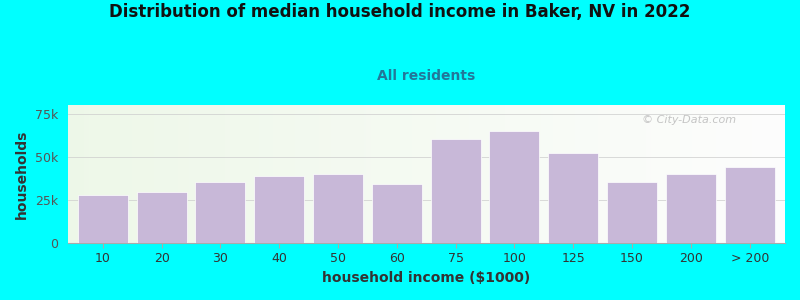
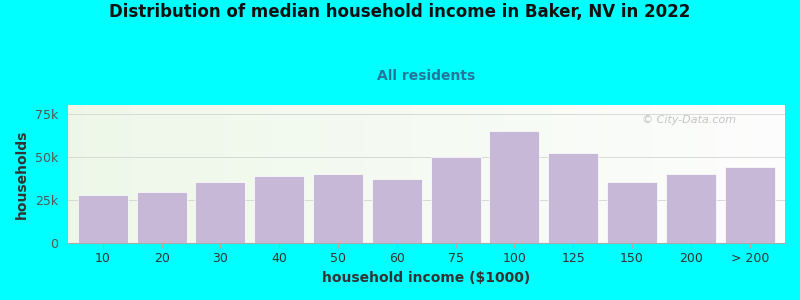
60: 34k -> 37k
75: 60k -> 50k
